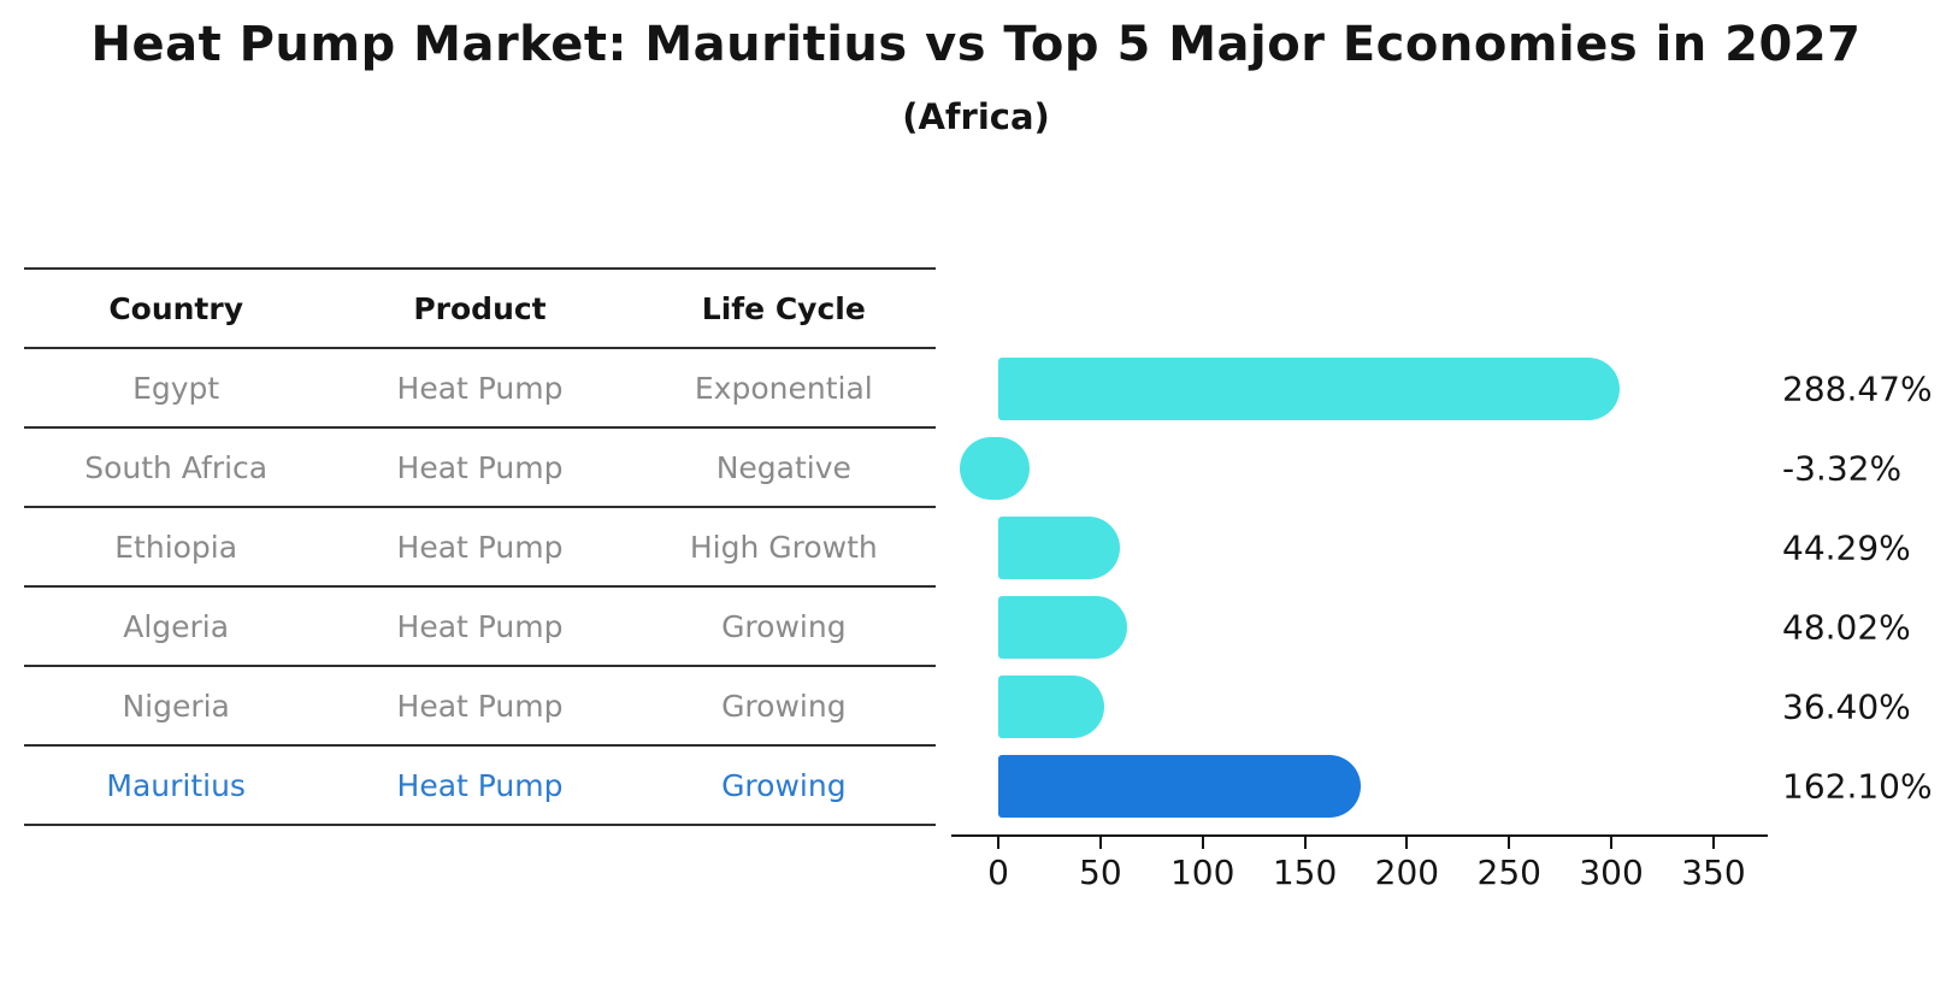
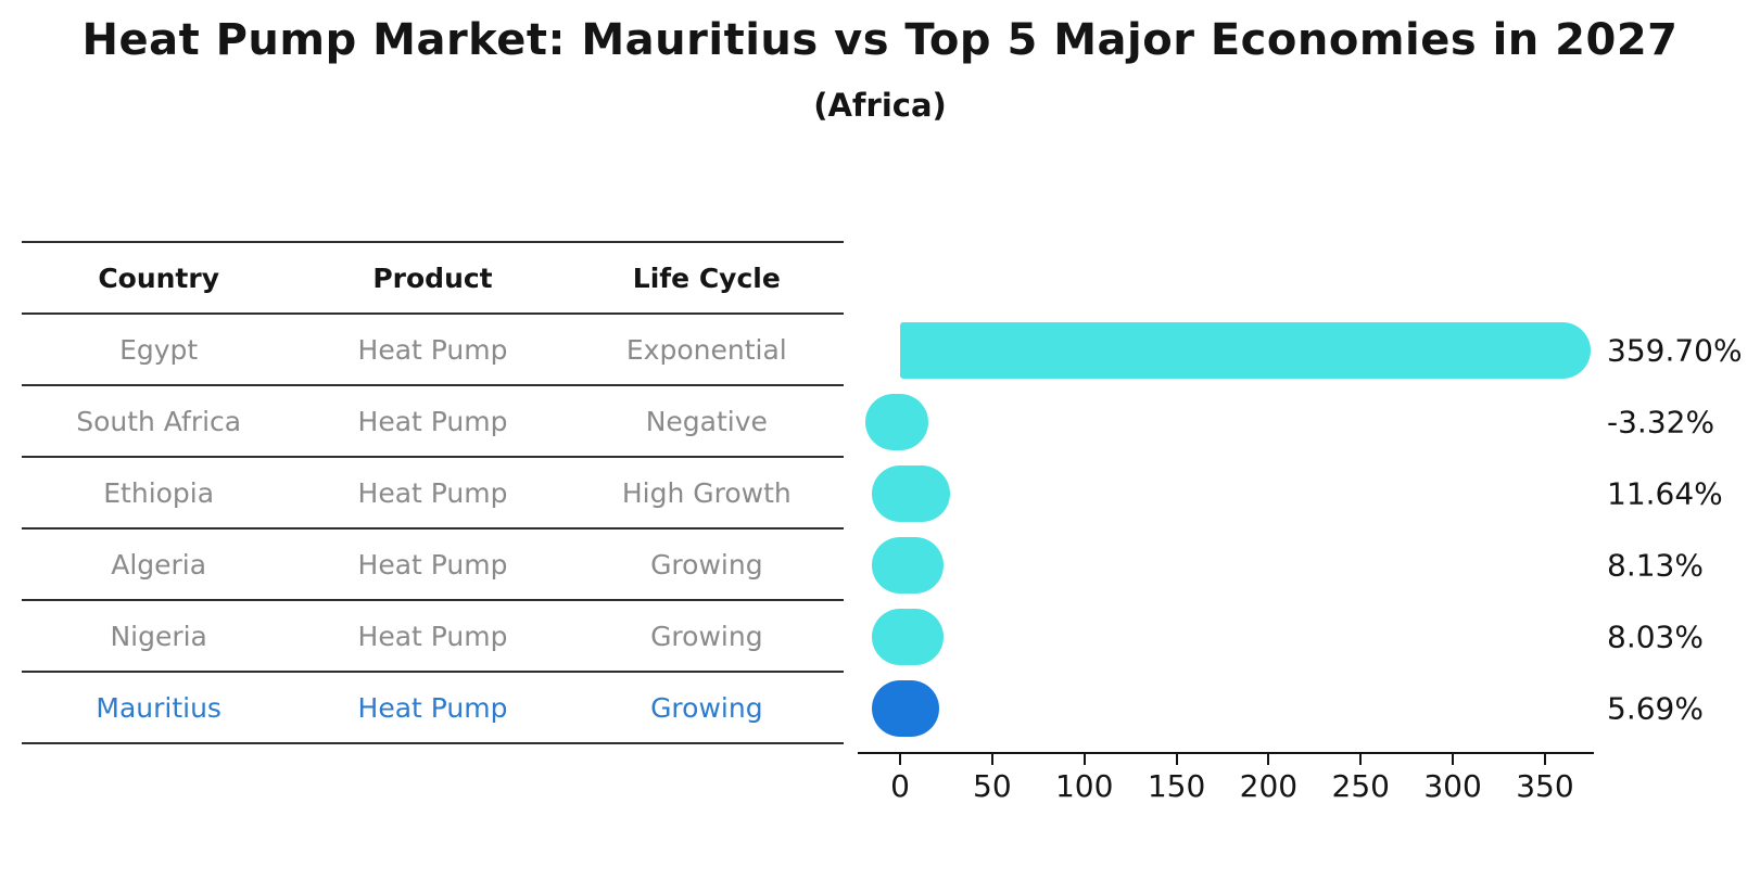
Egypt: 288.47% -> 359.70%
Ethiopia: 44.29% -> 11.64%
Algeria: 48.02% -> 8.13%
Nigeria: 36.40% -> 8.03%
Mauritius: 162.10% -> 5.69%
